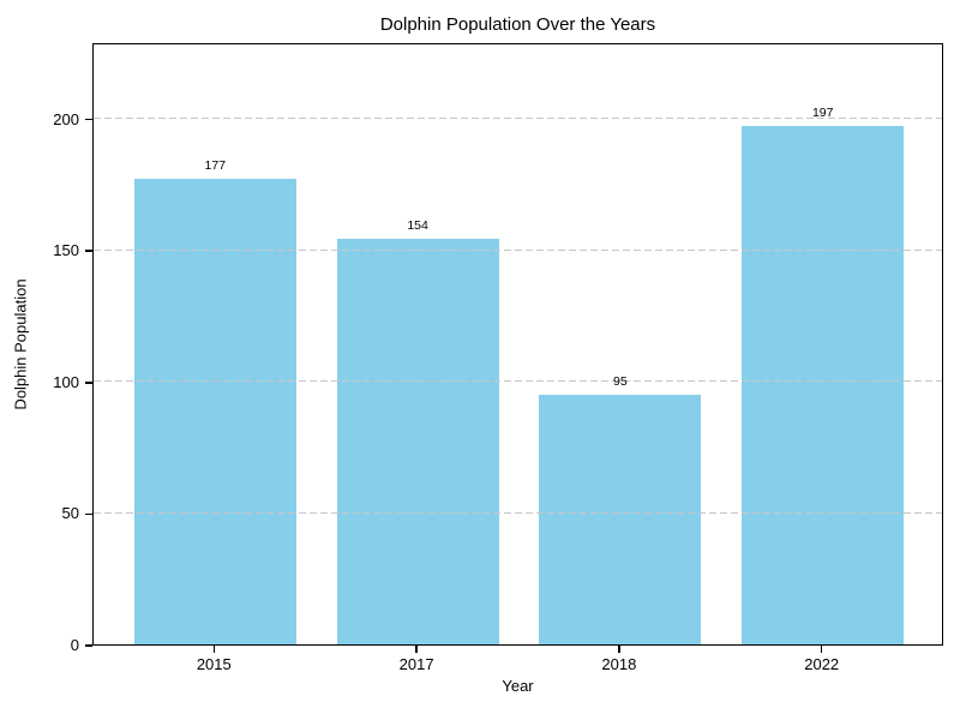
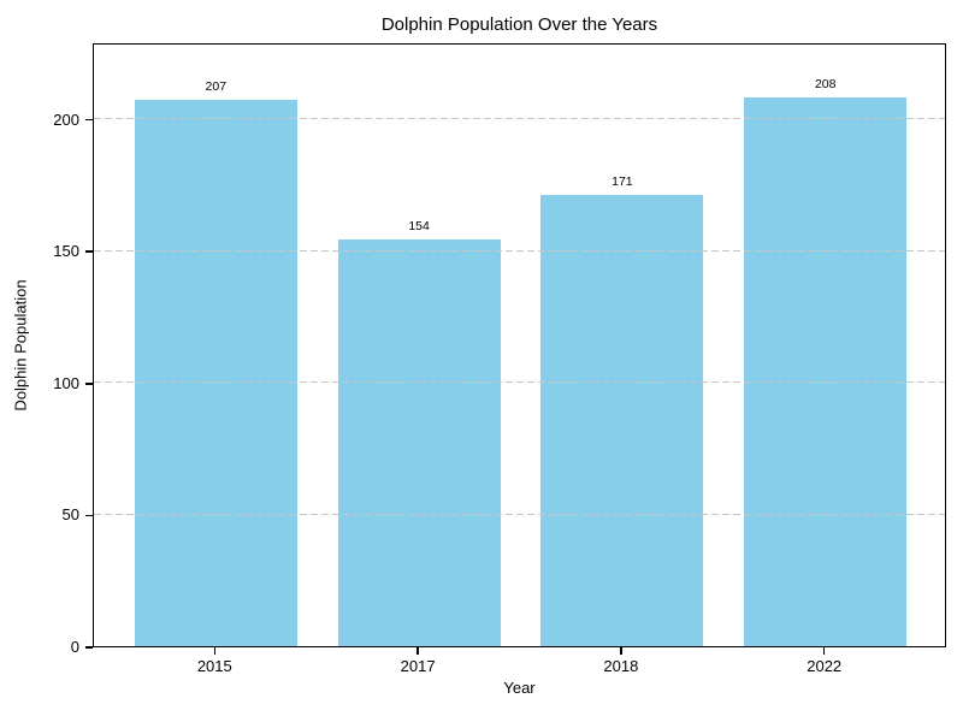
2015: 177 -> 207
2018: 95 -> 171
2022: 197 -> 208
